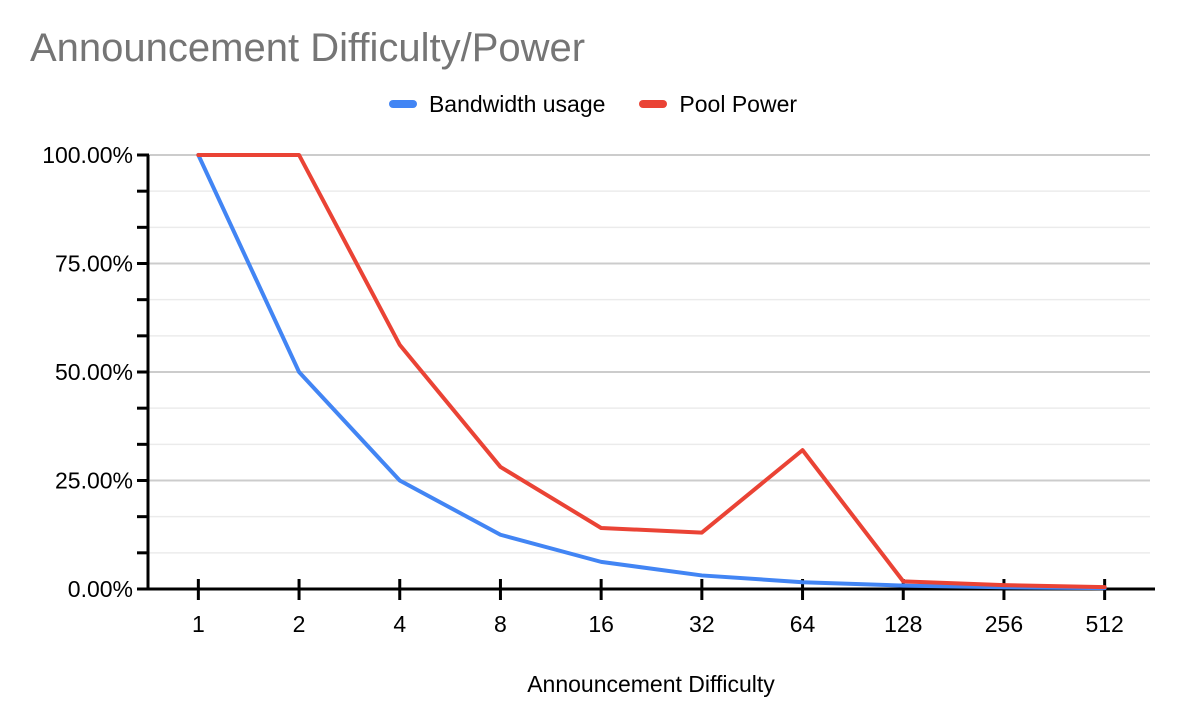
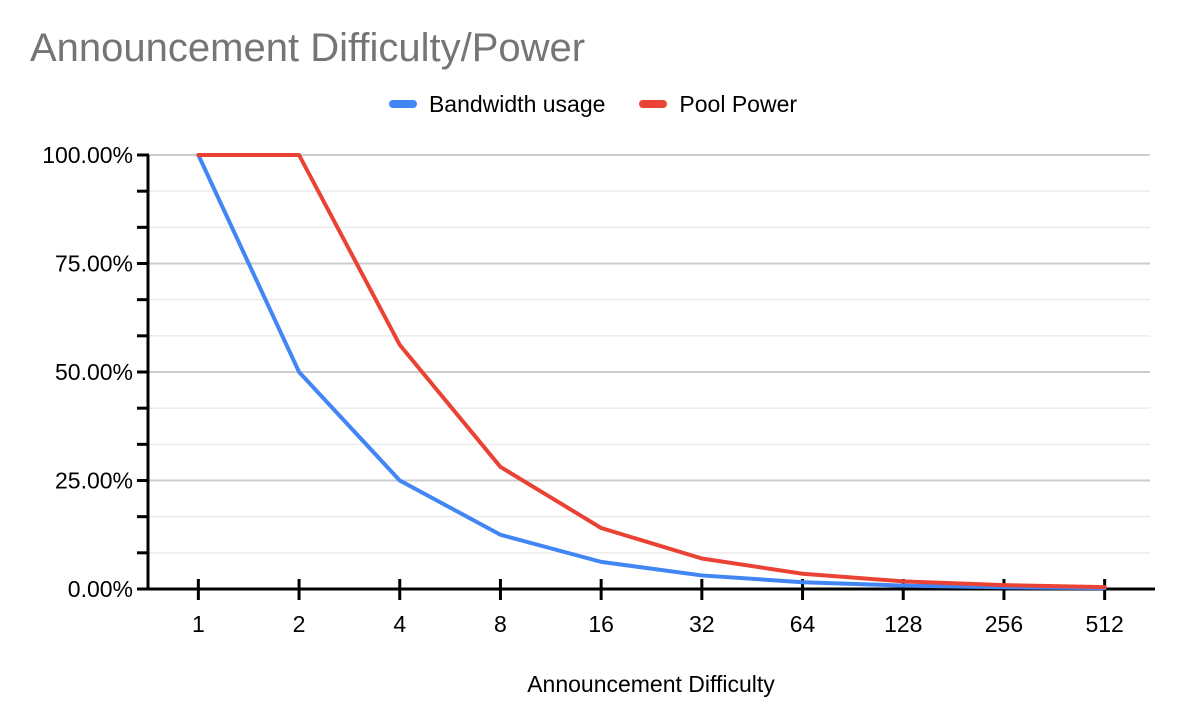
Pool Power/32: 13% -> 7%
Pool Power/64: 32% -> 4%
